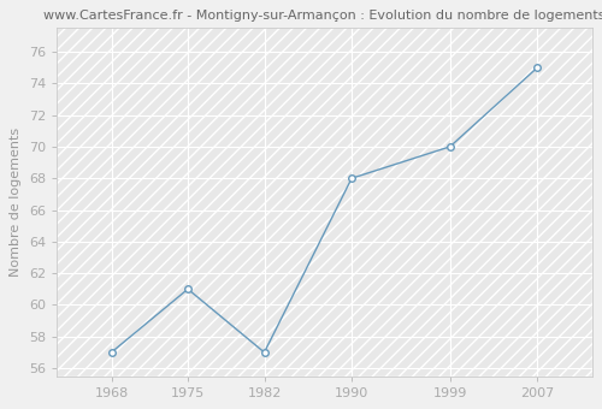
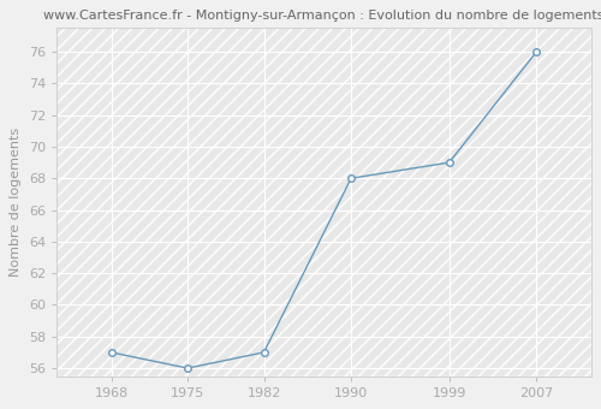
1975: 61 -> 56
1999: 70 -> 69
2007: 75 -> 76
